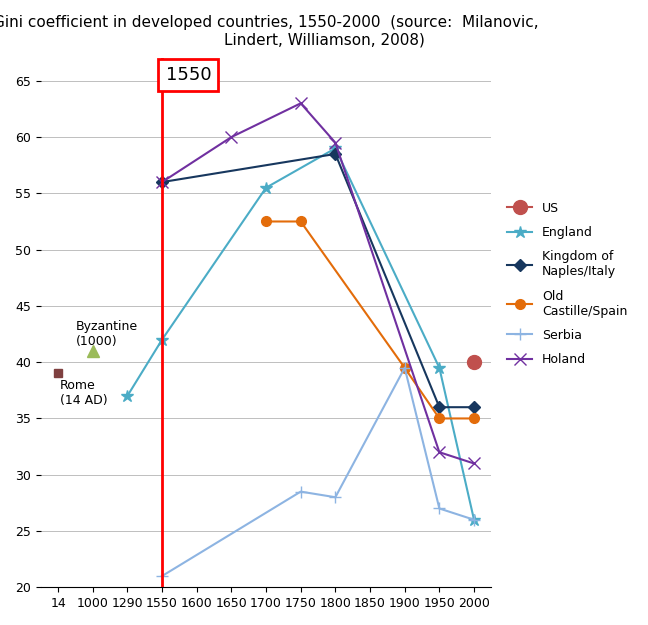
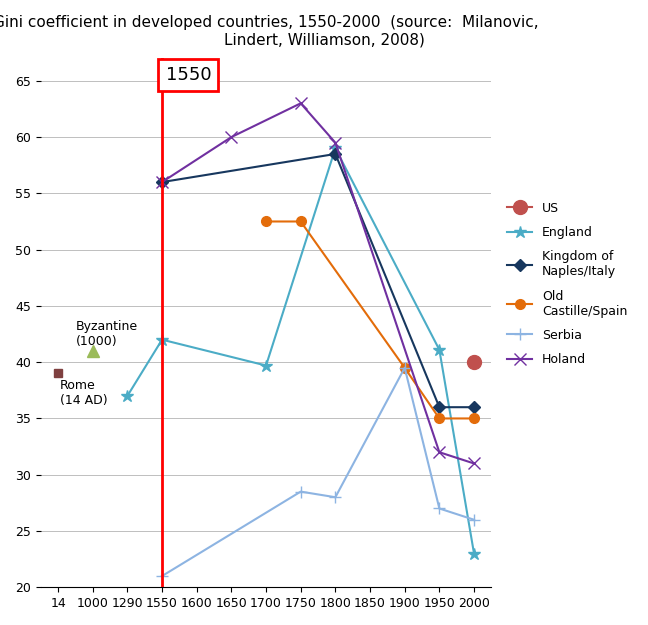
England/1700: 55.5 -> 39.7
England/1950: 39.5 -> 41.1
England/2000: 26.0 -> 23.0
